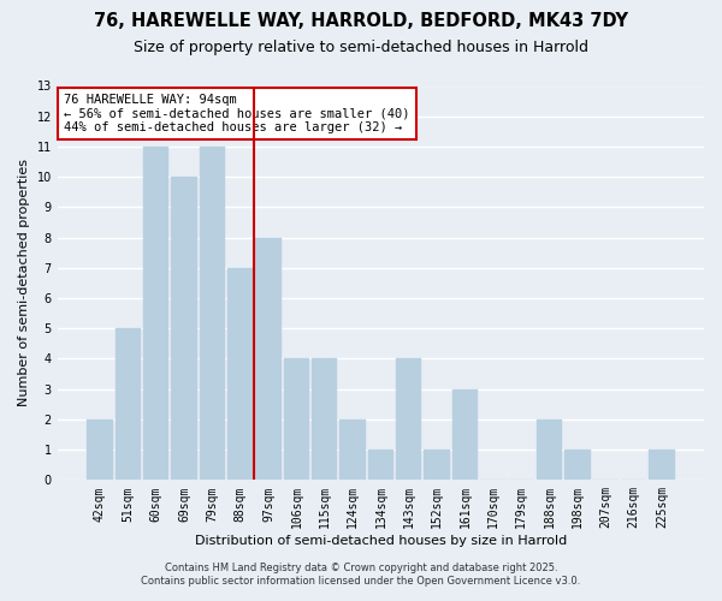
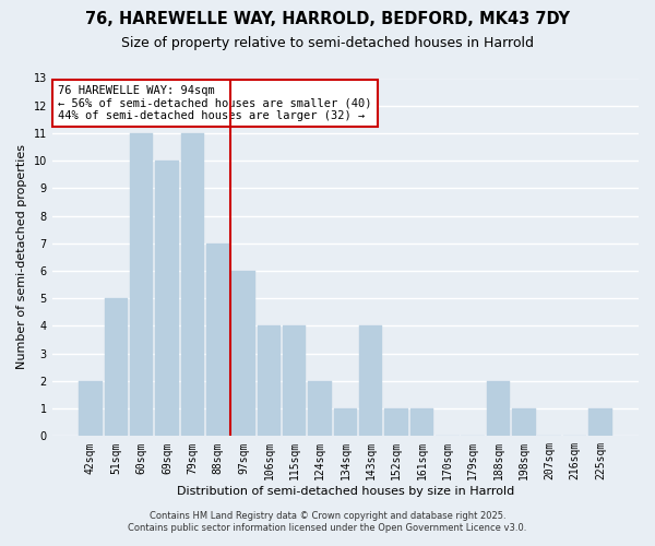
97sqm: 8 -> 6
161sqm: 3 -> 1
